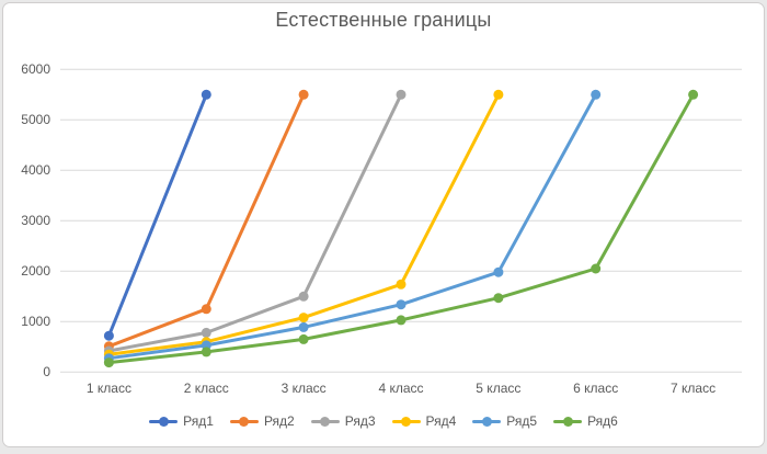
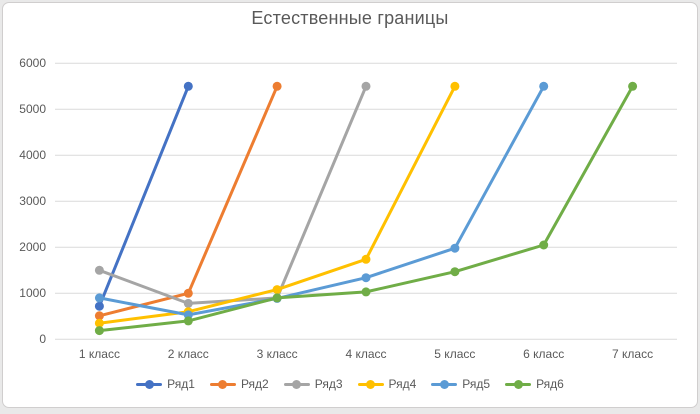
Ряд3/1 класс: 400 -> 1500
Ряд5/1 класс: 300 -> 900
Ряд2/2 класс: 1200 -> 1000
Ряд3/3 класс: 1500 -> 900
Ряд6/3 класс: 600 -> 900
